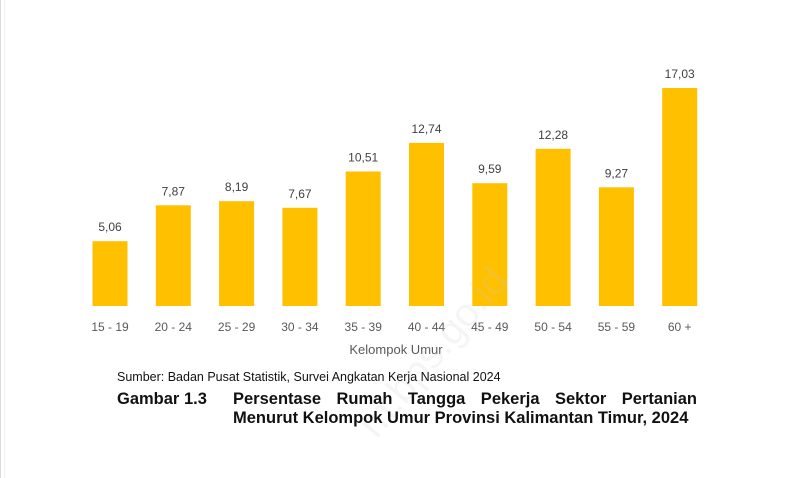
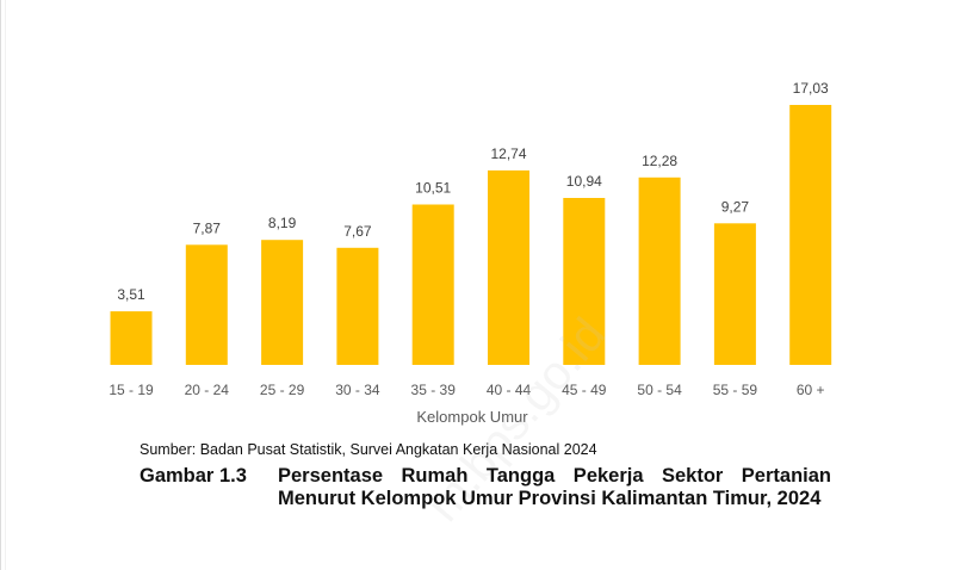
15 - 19: 5,06 -> 3,51
45 - 49: 9,59 -> 10,94
